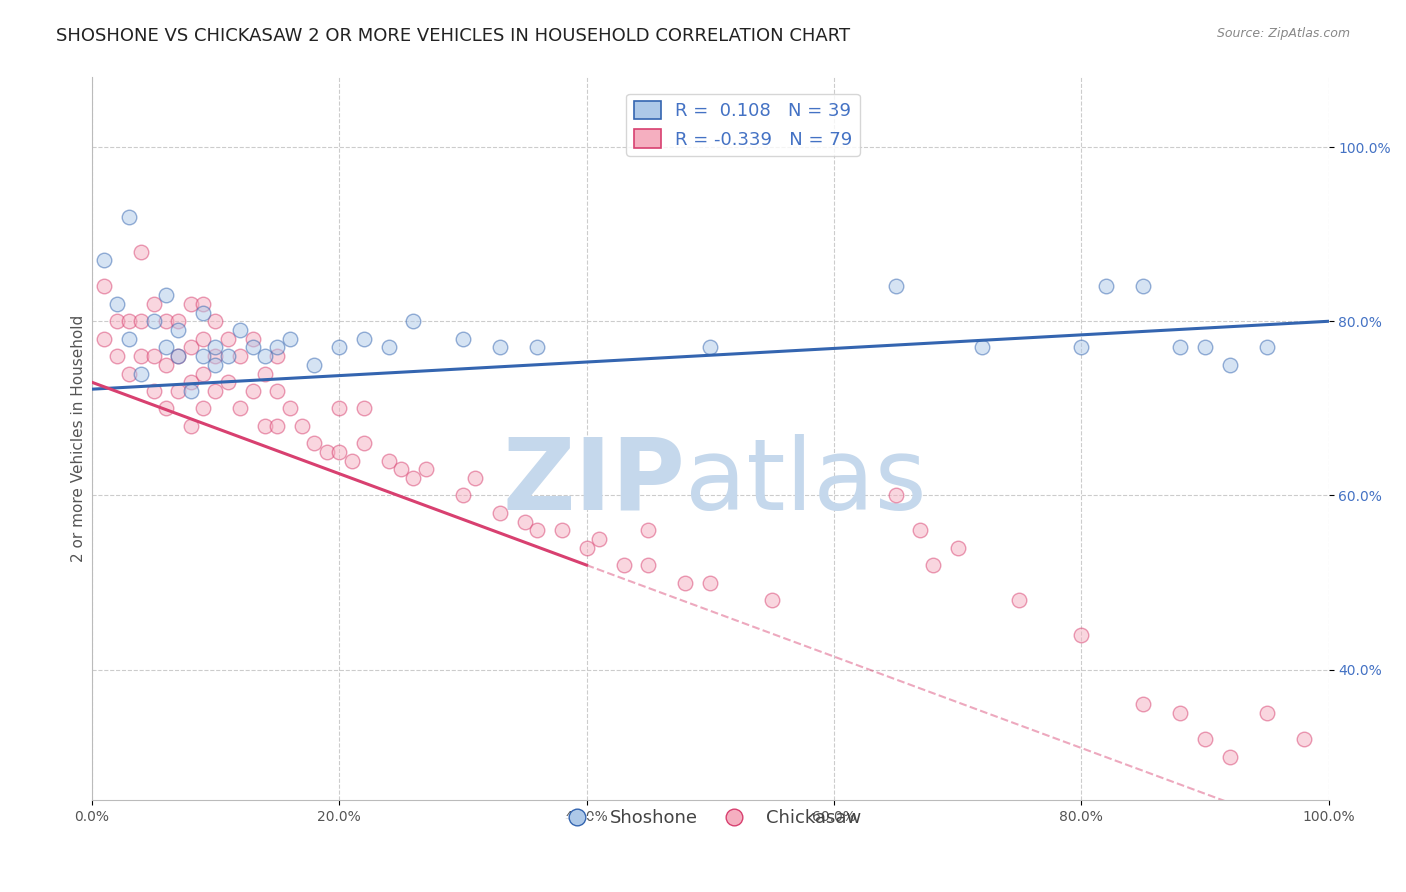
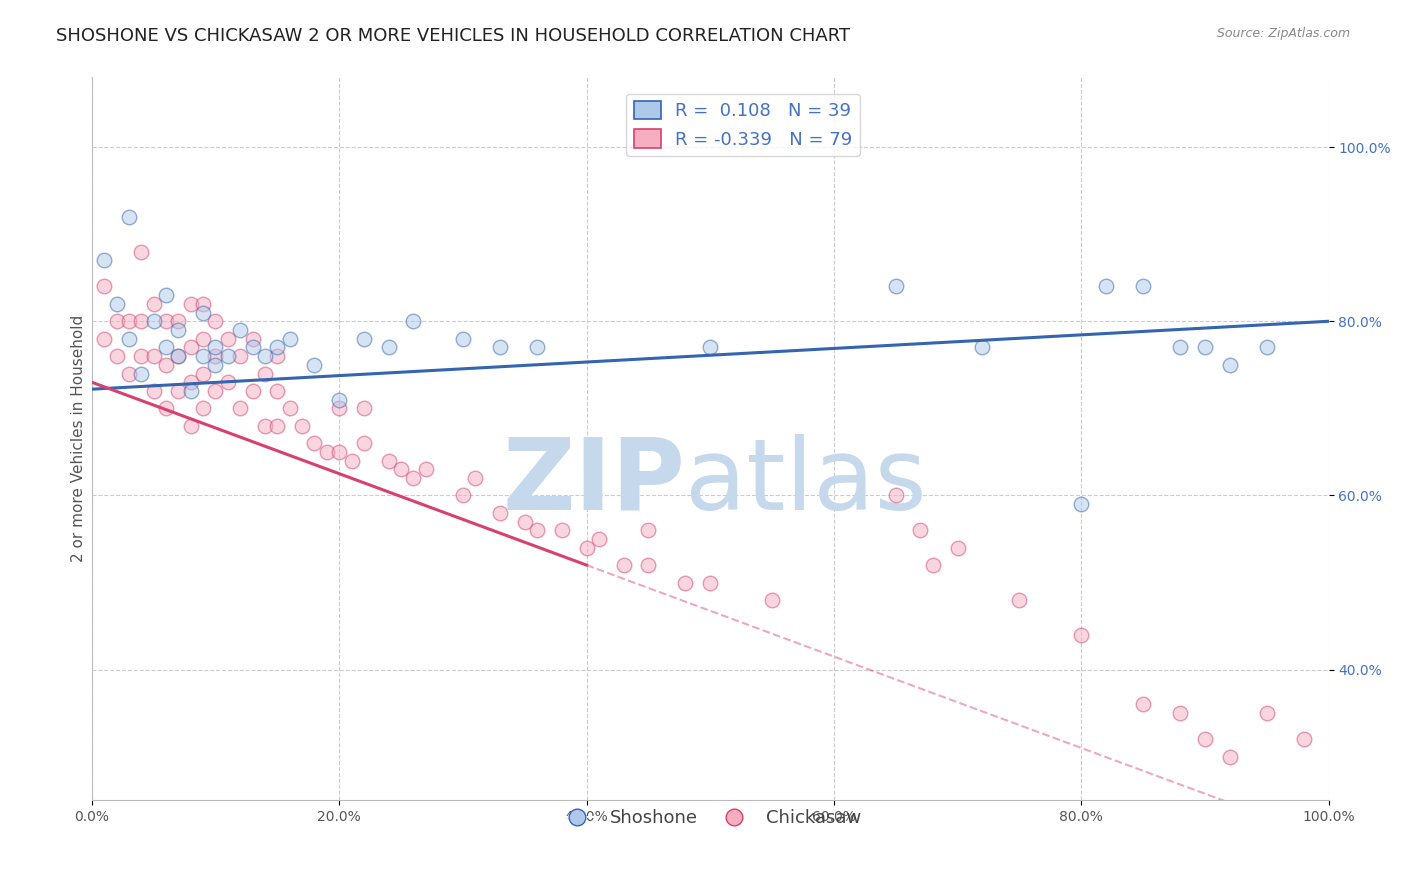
Shoshone/20.0%: 77% -> 71%
Shoshone/80.0%: 77% -> 59%
